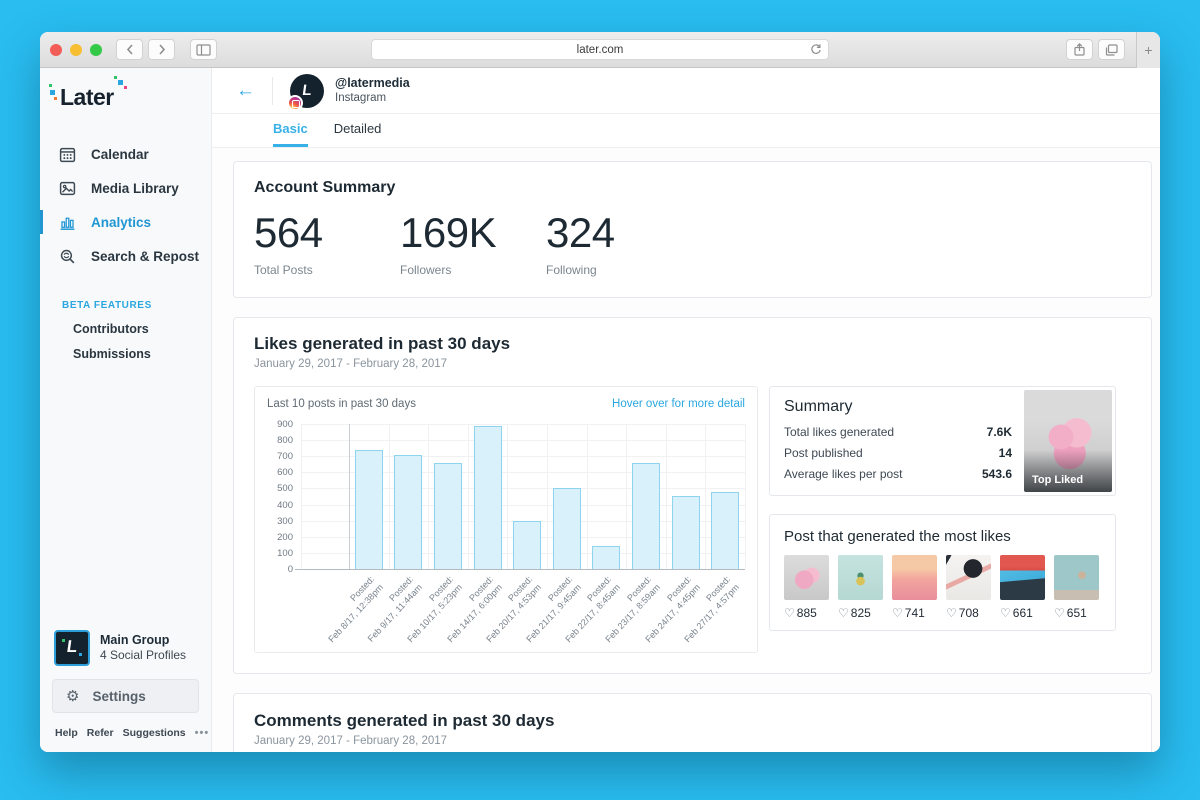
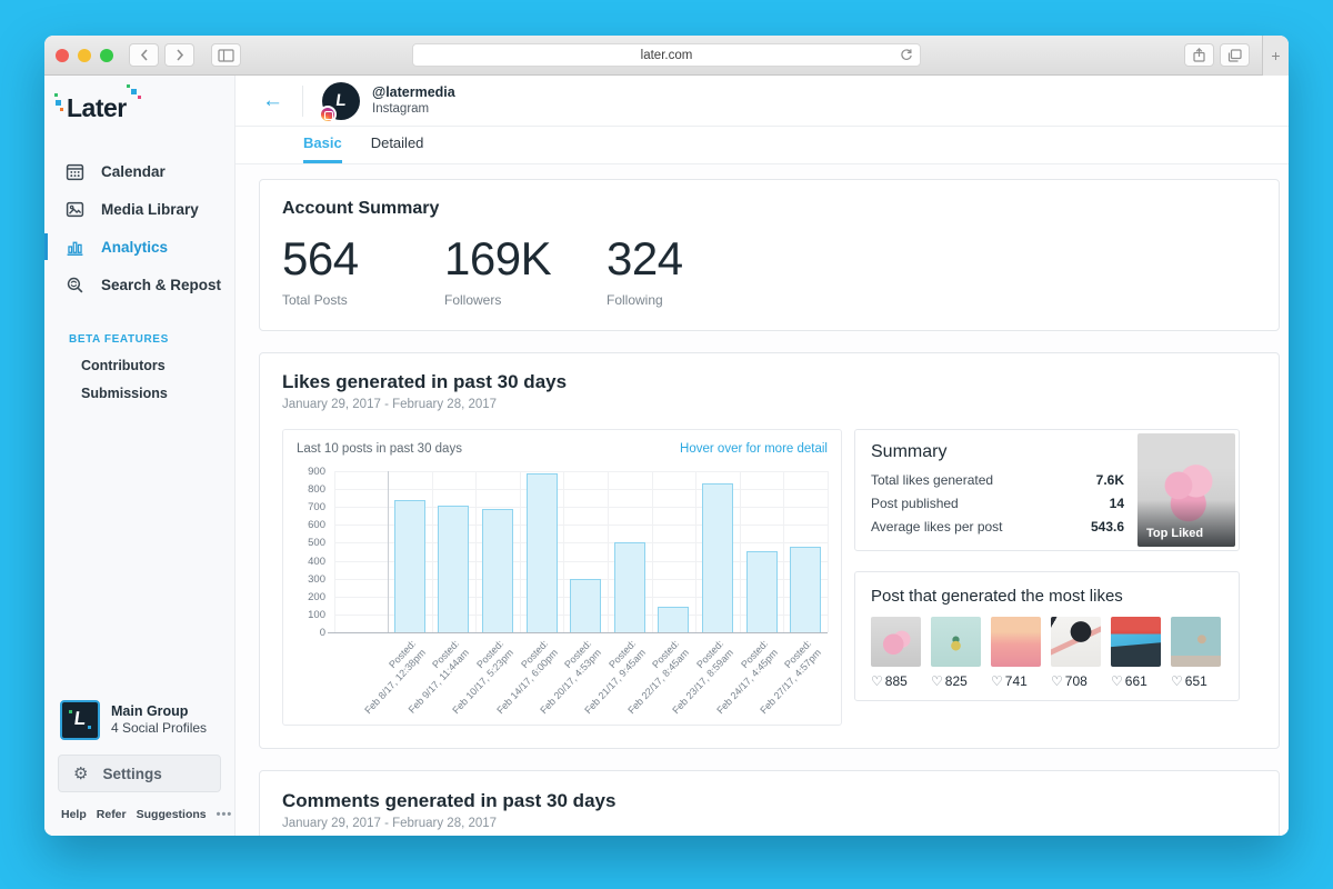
Posted: Feb 10/17, 5:23pm: 660 -> 690
Posted: Feb 23/17, 8:59am: 660 -> 830
